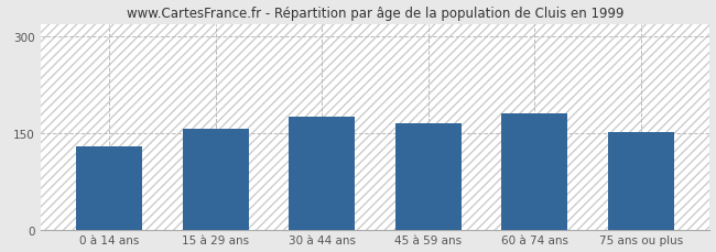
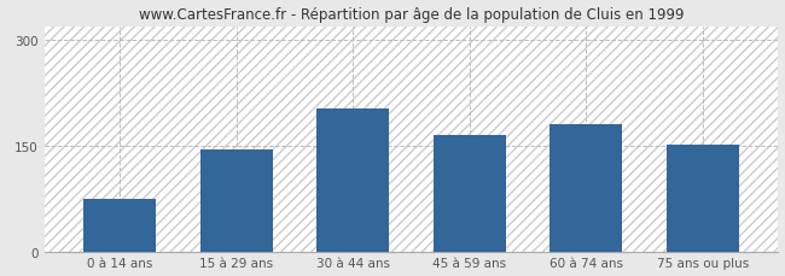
0 à 14 ans: 130 -> 74
15 à 29 ans: 156 -> 144
30 à 44 ans: 176 -> 202
